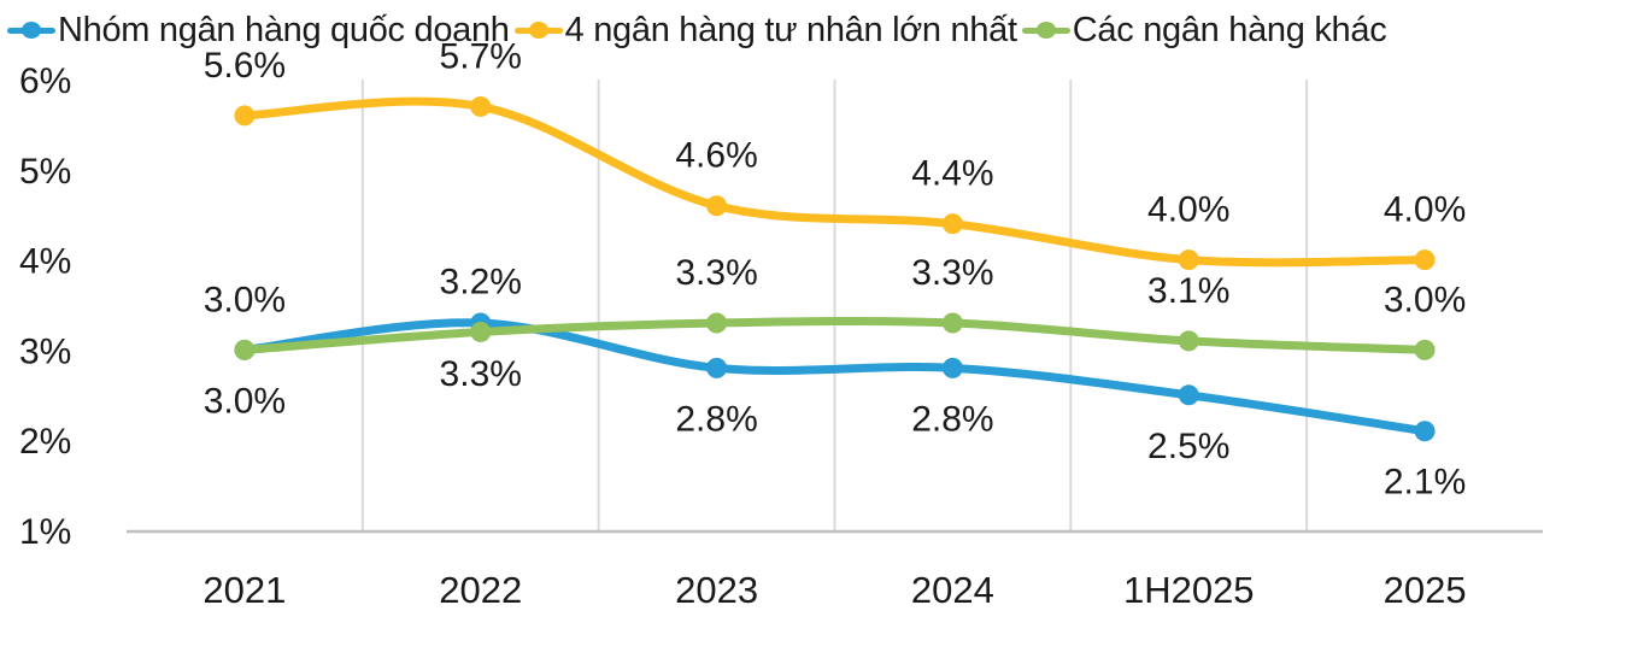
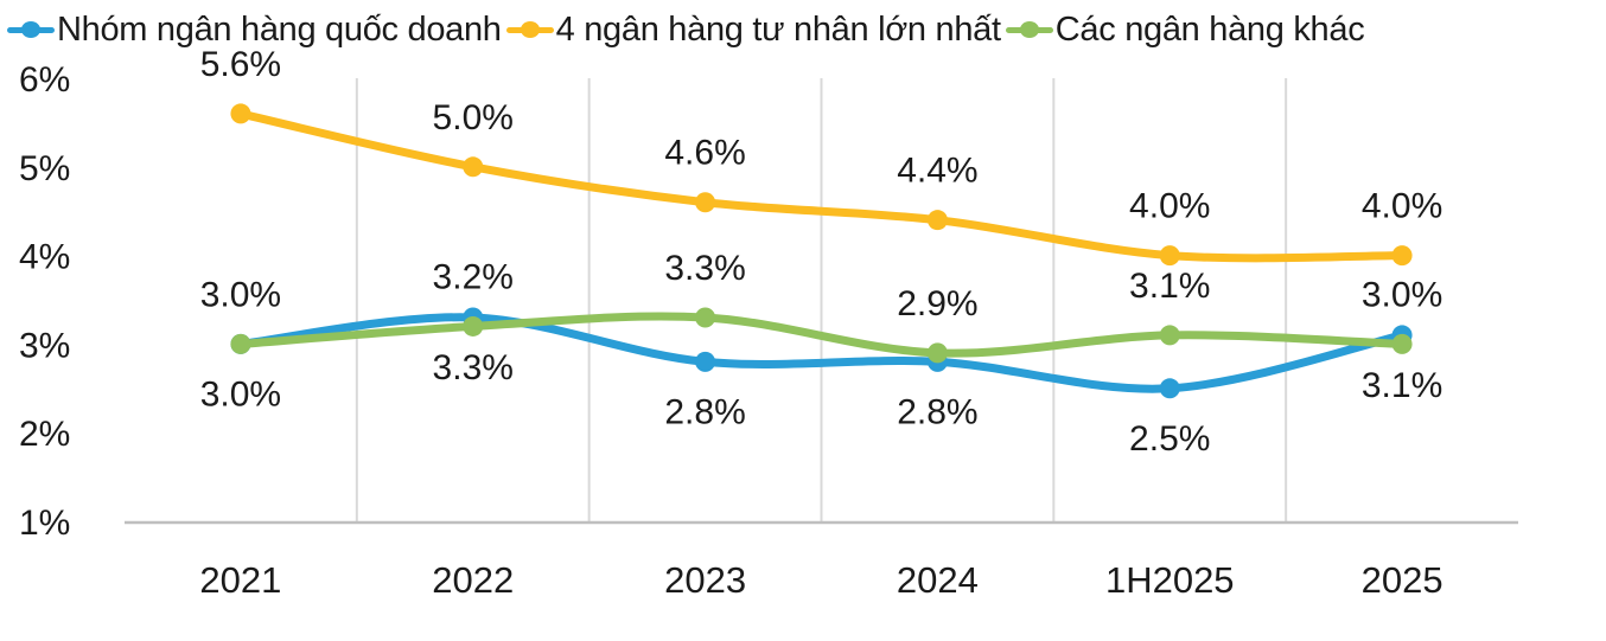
4 ngân hàng tư nhân lớn nhất/2022: 5.7% -> 5.0%
Các ngân hàng khác/2024: 3.3% -> 2.9%
Nhóm ngân hàng quốc doanh/2025: 2.1% -> 3.1%
